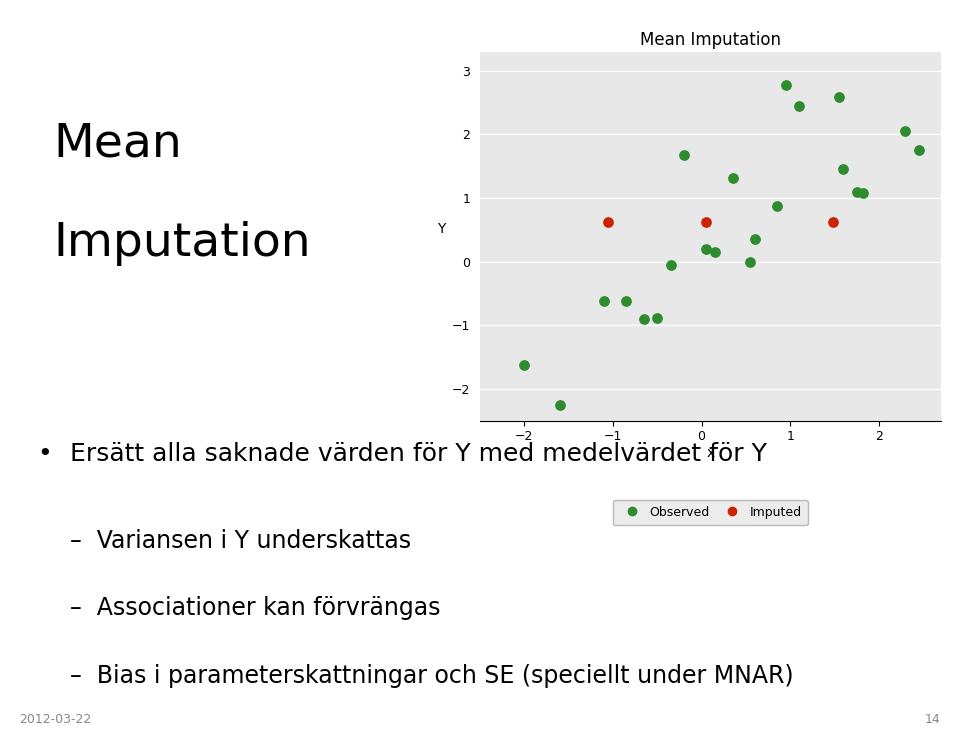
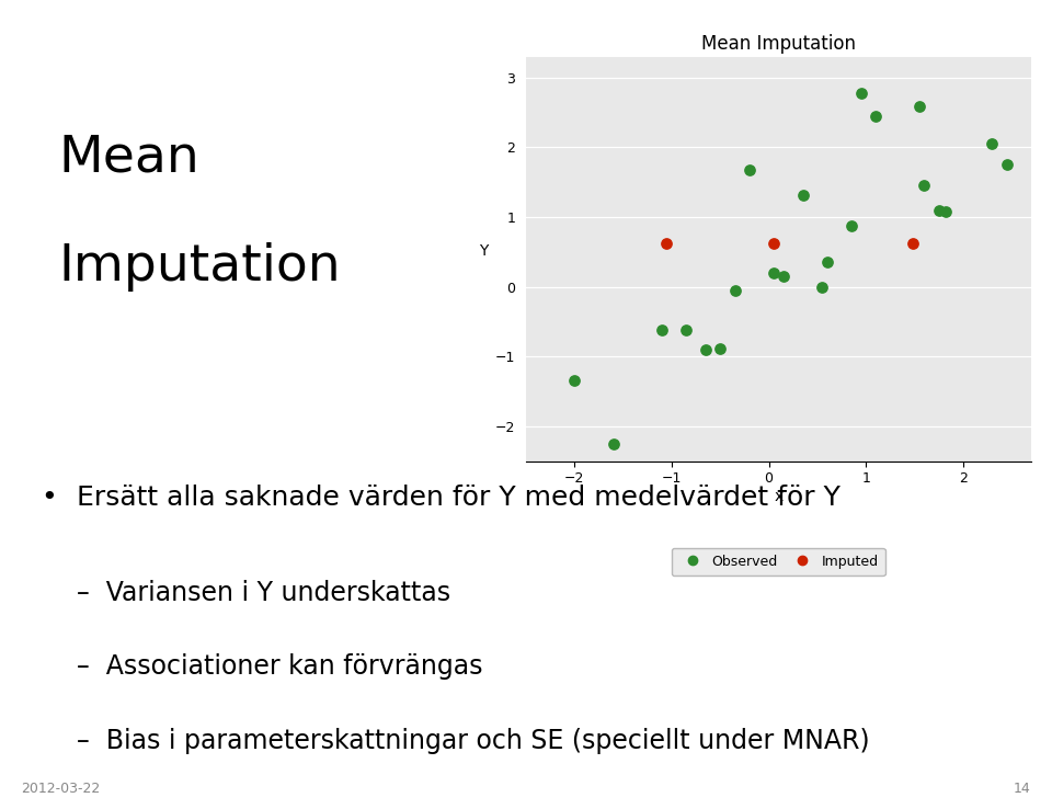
Observed/−2: -1.62 -> -1.35
